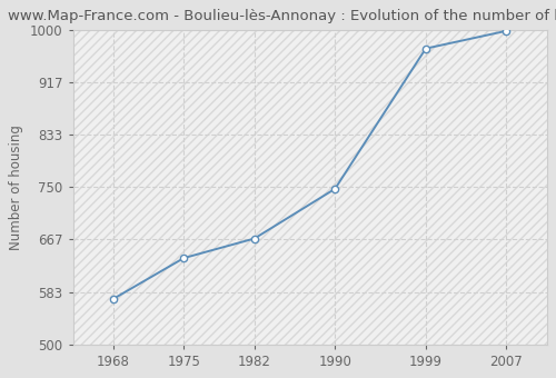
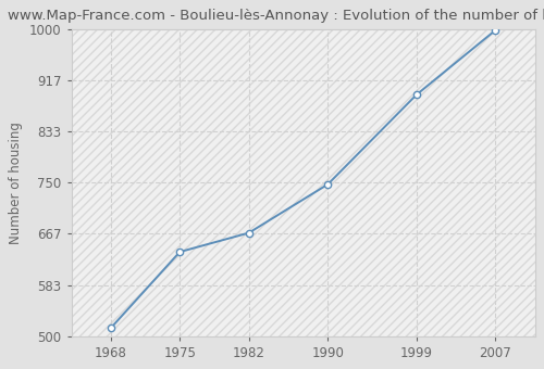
1968: 572 -> 513
1999: 970 -> 893
